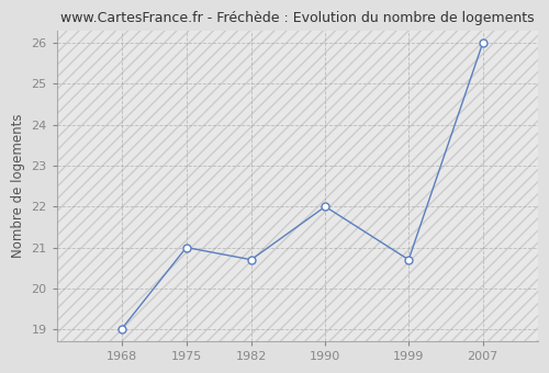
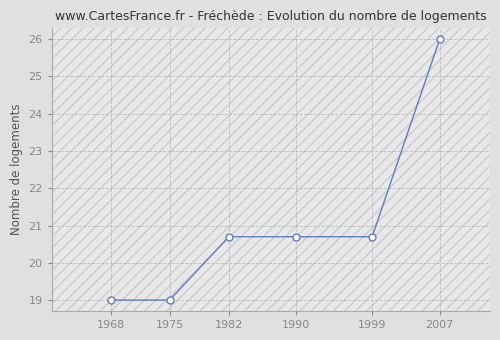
1975: 21.0 -> 19.0
1990: 22.0 -> 20.7
